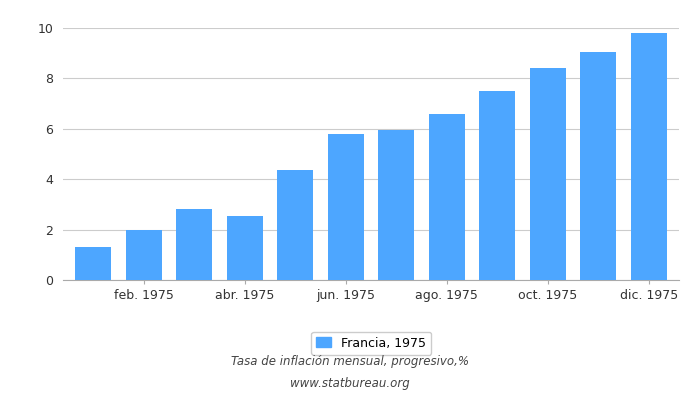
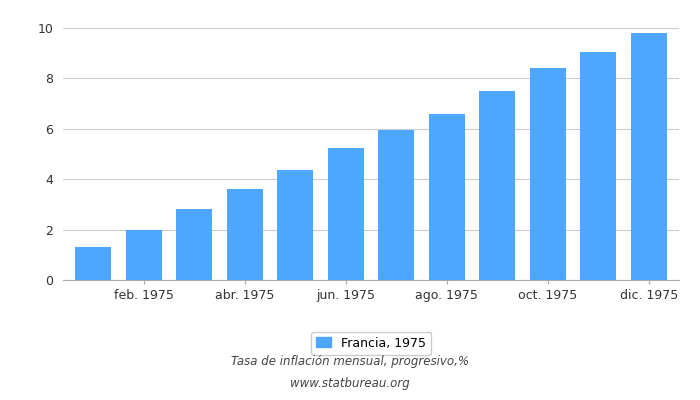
abr. 1975: 2.55 -> 3.60
jun. 1975: 5.80 -> 5.25
